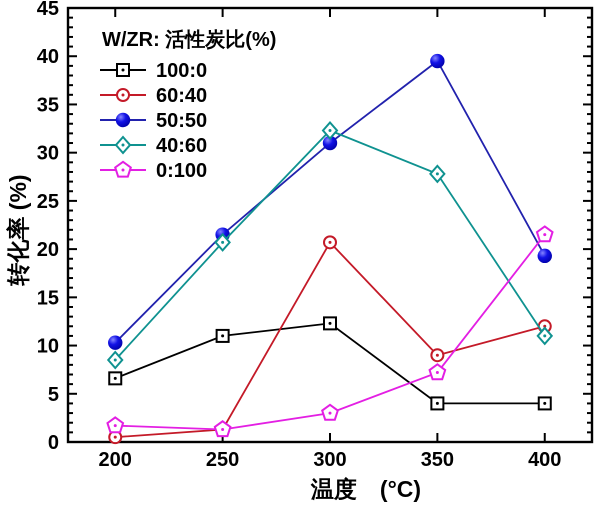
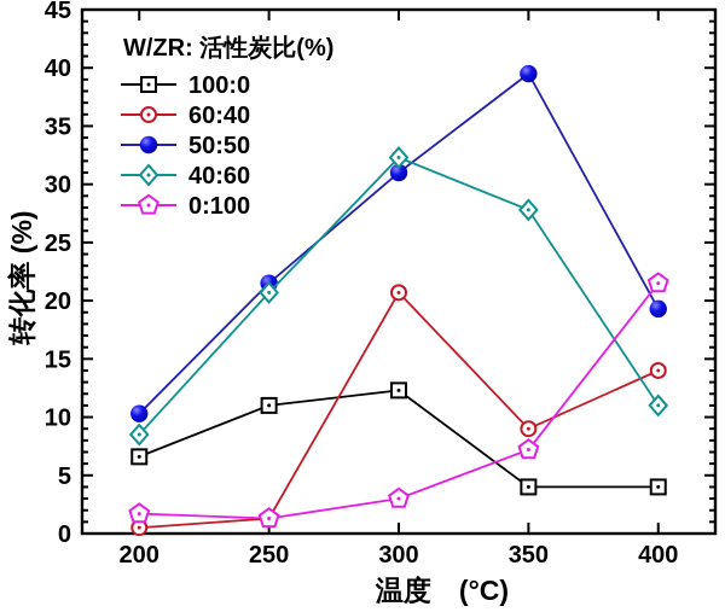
60:40/400: 12 -> 14
